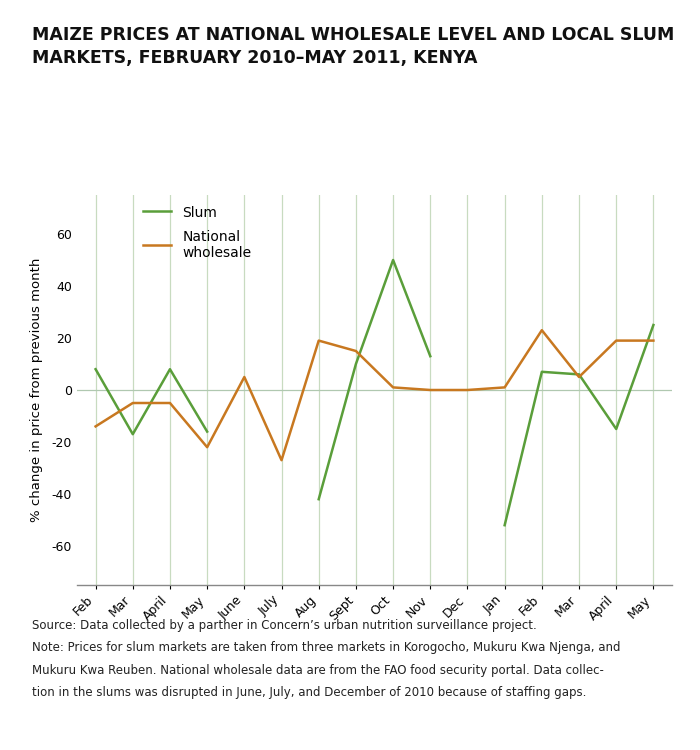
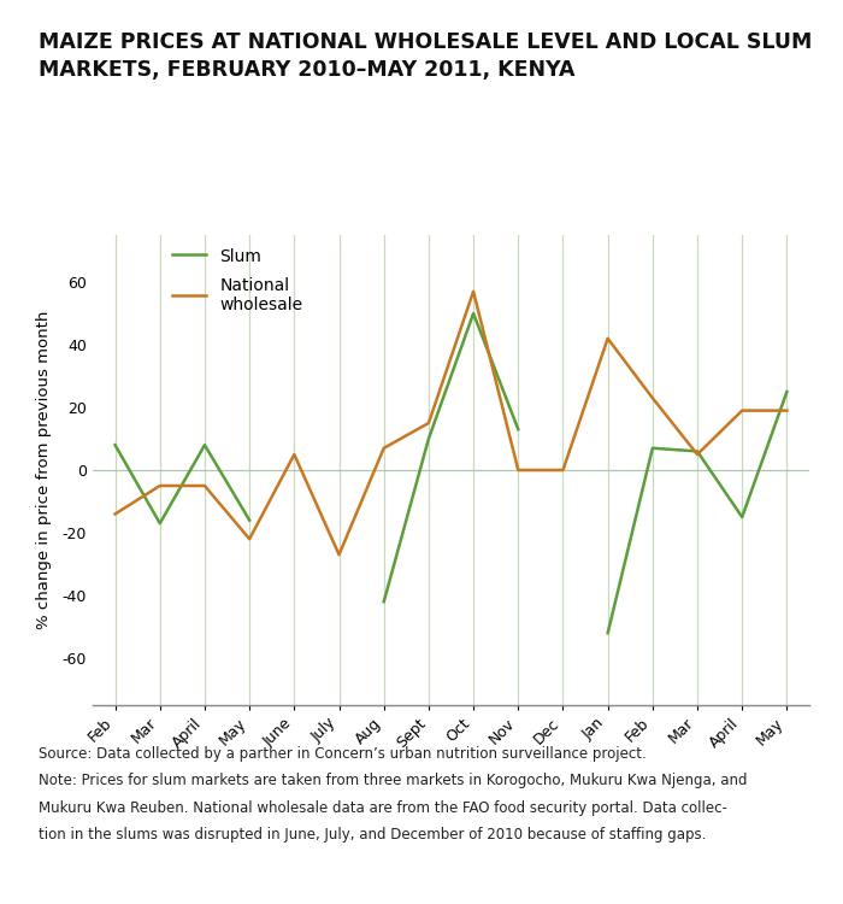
National wholesale/Aug: 19 -> 7
National wholesale/Oct: 1 -> 57
National wholesale/Jan: 1 -> 42
